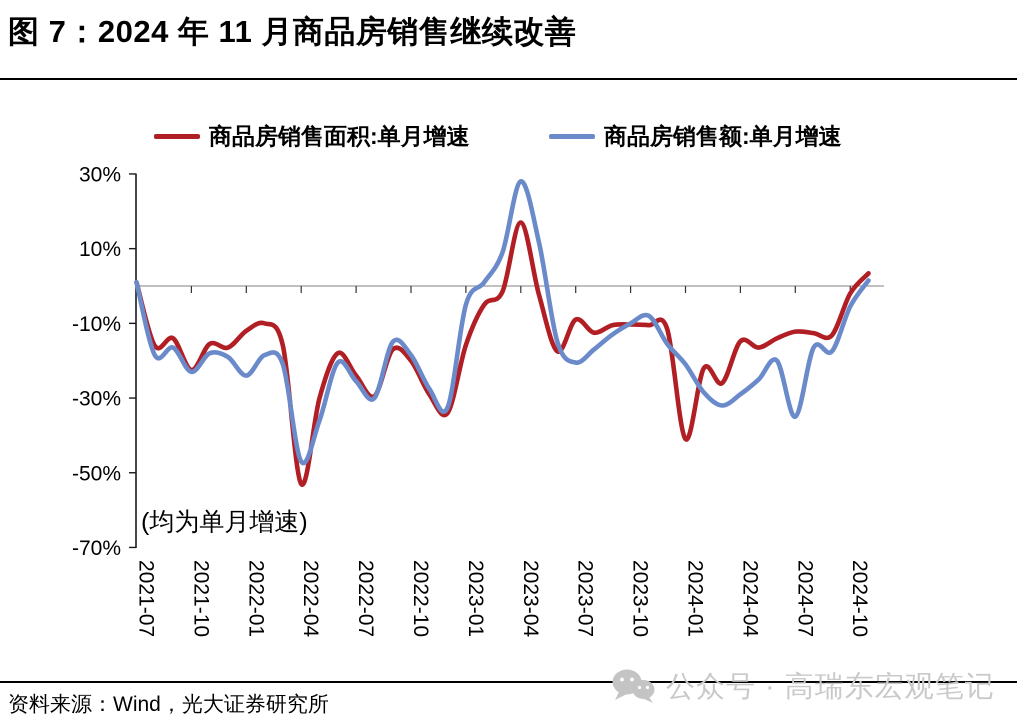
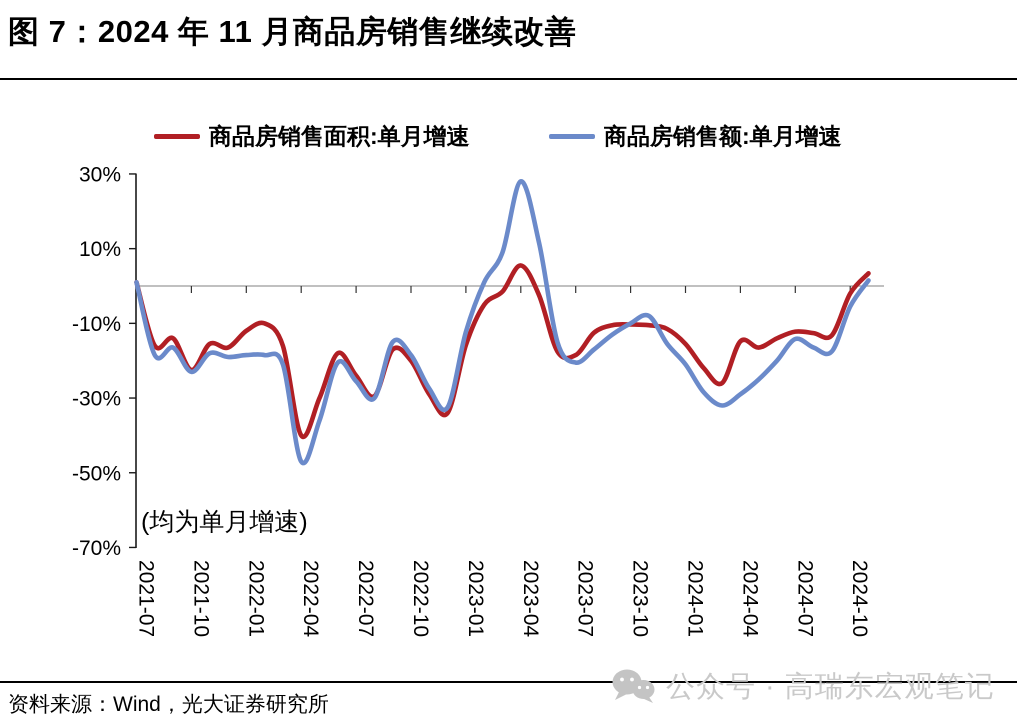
商品房销售额:单月增速/2022-01: -24% -> -18%
商品房销售面积:单月增速/2022-04: -53% -> -40%
商品房销售额:单月增速/2023-01: -5% -> -12%
商品房销售面积:单月增速/2023-04: 17% -> 6%
商品房销售面积:单月增速/2023-07: -9% -> -18%
商品房销售面积:单月增速/2024-01: -41% -> -16%
商品房销售额:单月增速/2024-07: -35% -> -14%
